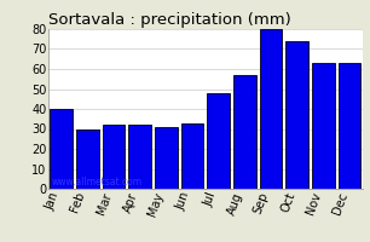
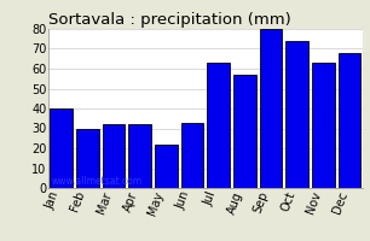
May: 31 -> 22
Jul: 48 -> 63
Dec: 63 -> 68
